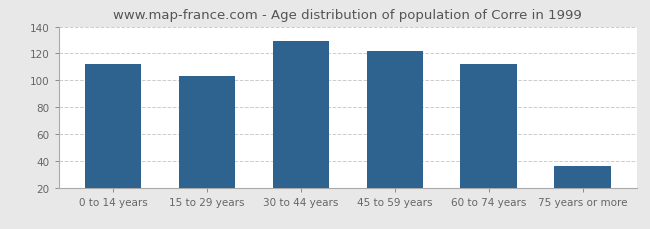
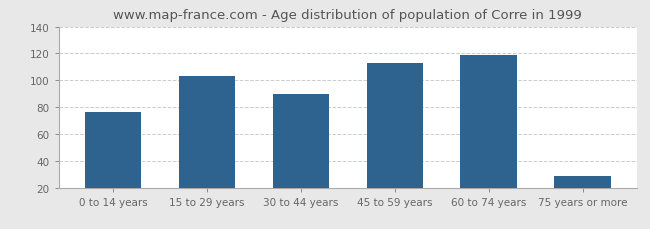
0 to 14 years: 112 -> 76
30 to 44 years: 129 -> 90
45 to 59 years: 122 -> 113
60 to 74 years: 112 -> 119
75 years or more: 36 -> 29
